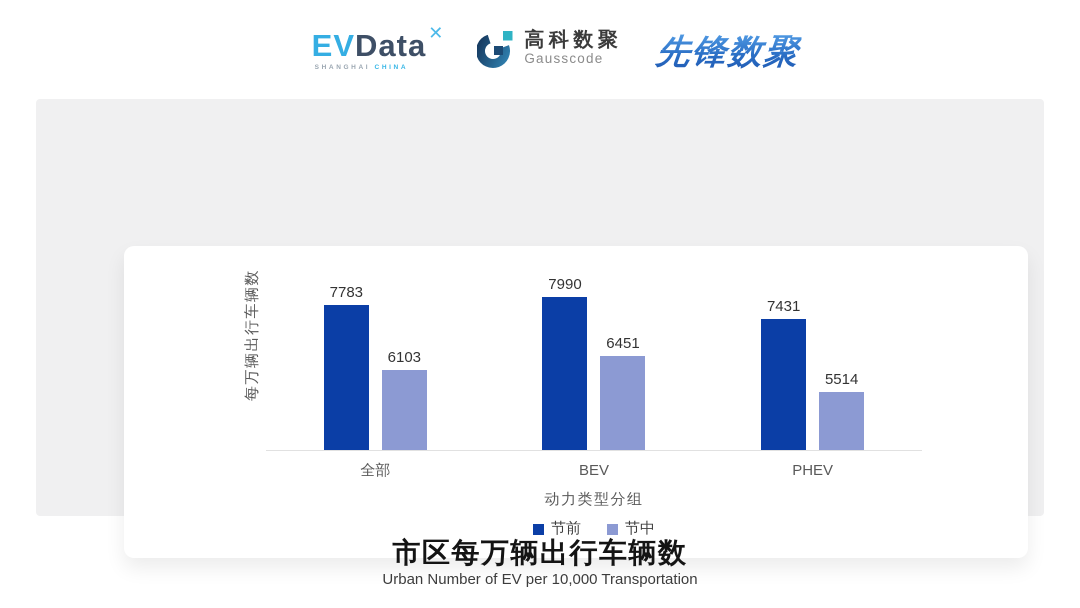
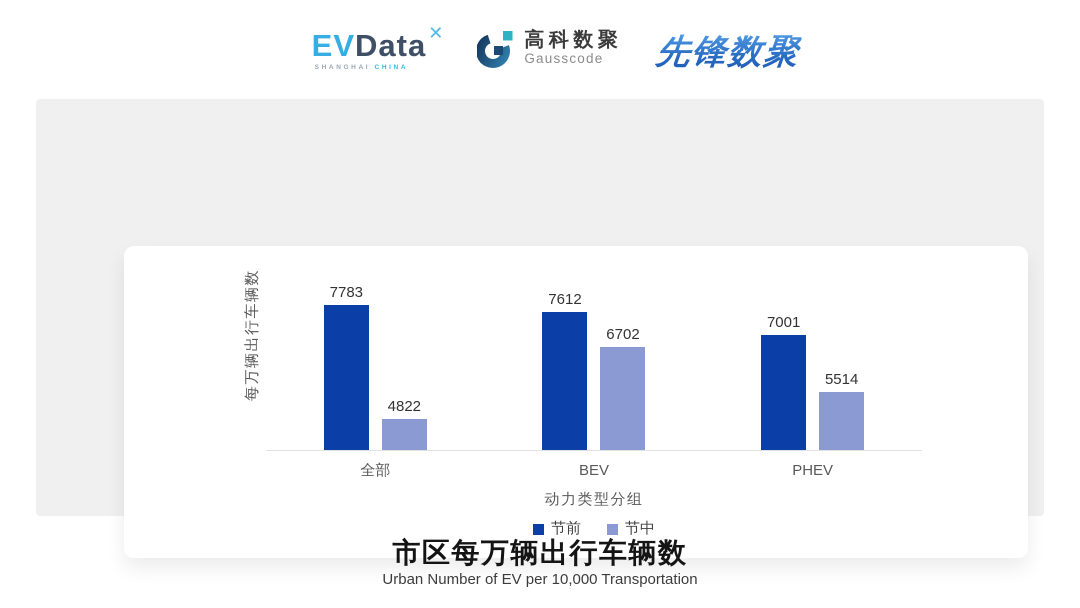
节中/全部: 6103 -> 4822
节前/BEV: 7990 -> 7612
节中/BEV: 6451 -> 6702
节前/PHEV: 7431 -> 7001
